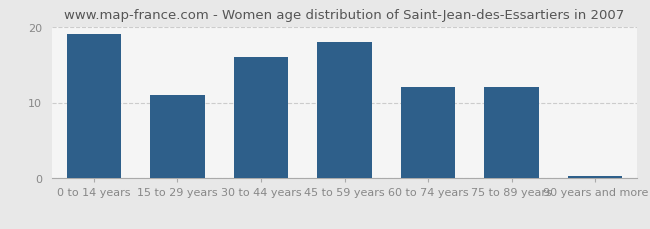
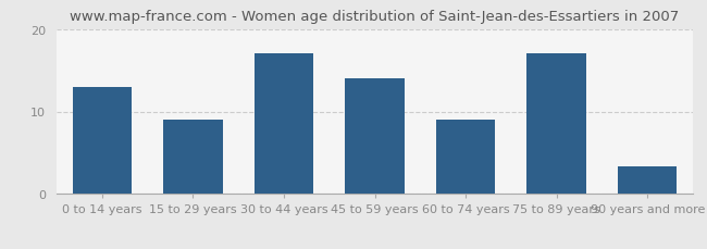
0 to 14 years: 19.0 -> 13.0
15 to 29 years: 11.0 -> 9.0
30 to 44 years: 16.0 -> 17.0
45 to 59 years: 18.0 -> 14.0
60 to 74 years: 12.0 -> 9.0
75 to 89 years: 12.0 -> 17.0
90 years and more: 0.3 -> 3.4
